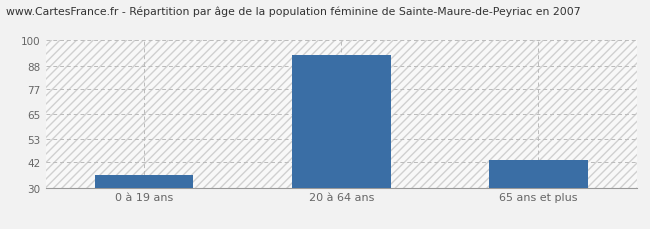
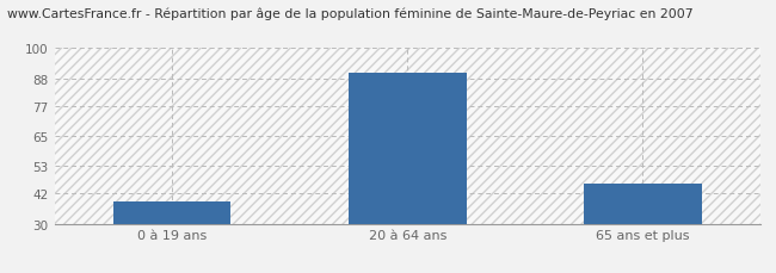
0 à 19 ans: 36 -> 39
20 à 64 ans: 93 -> 90
65 ans et plus: 43 -> 46
